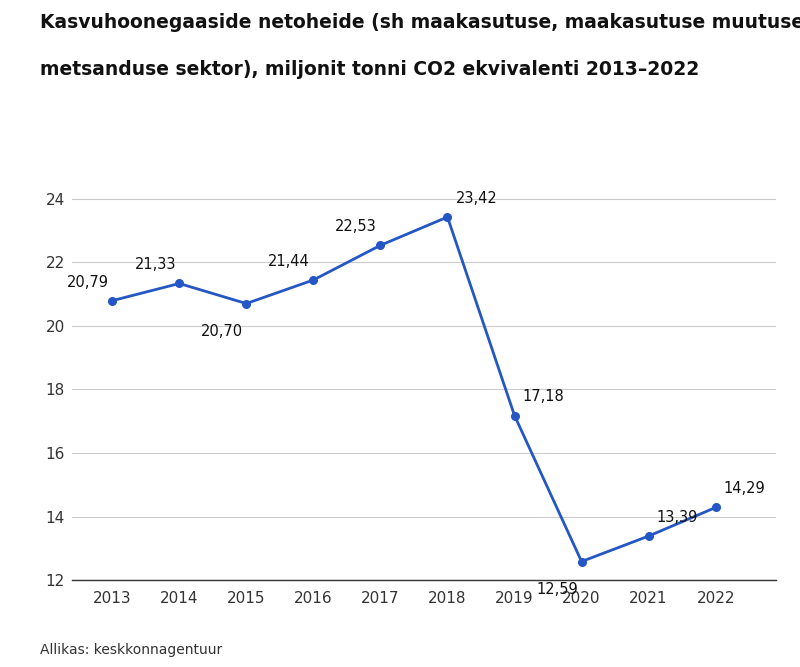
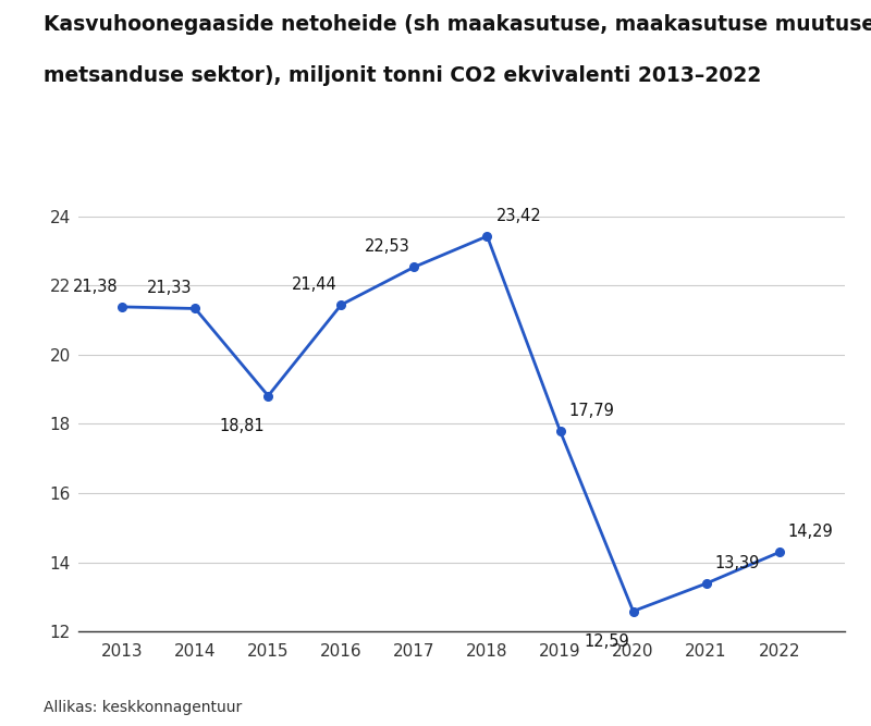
2013: 20,79 -> 21,38
2015: 20,70 -> 18,81
2019: 17,18 -> 17,79
